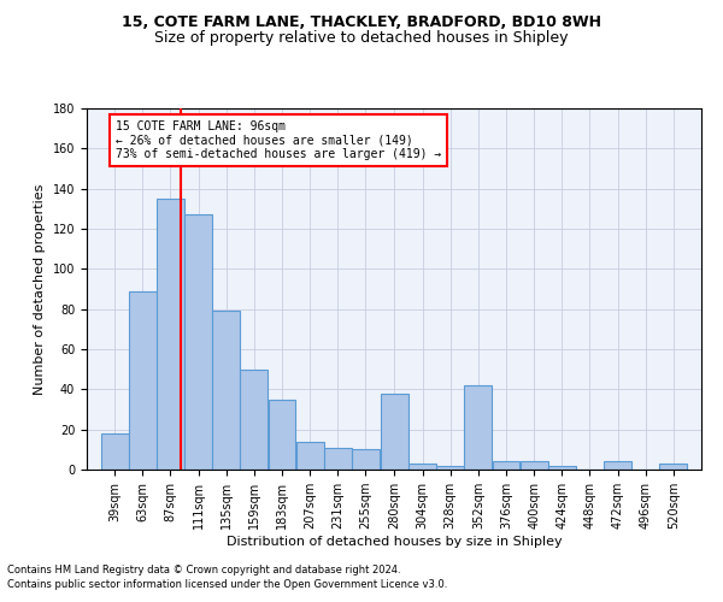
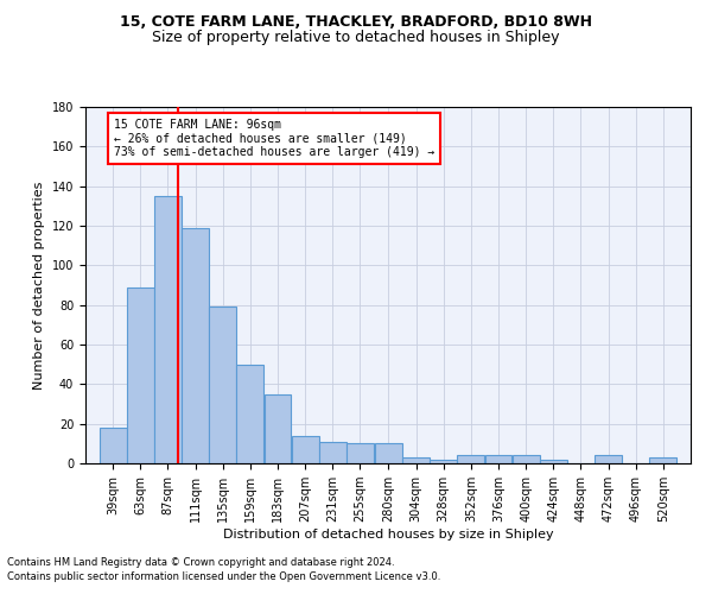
111sqm: 127 -> 119
280sqm: 38 -> 10
352sqm: 42 -> 4
